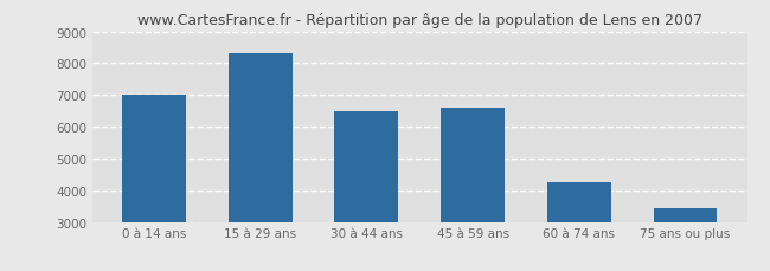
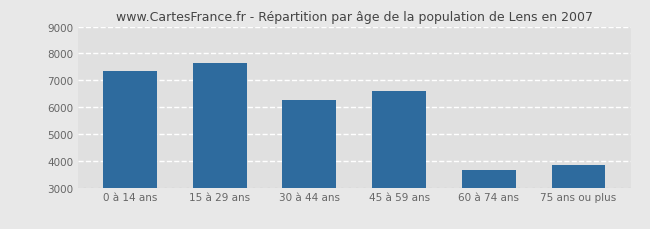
0 à 14 ans: 7000 -> 7350
15 à 29 ans: 8300 -> 7650
30 à 44 ans: 6500 -> 6250
60 à 74 ans: 4250 -> 3650
75 ans ou plus: 3450 -> 3850
